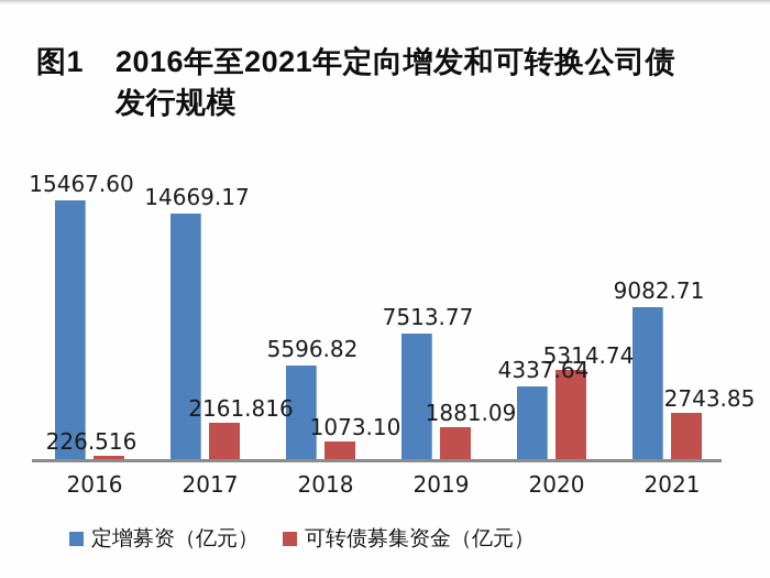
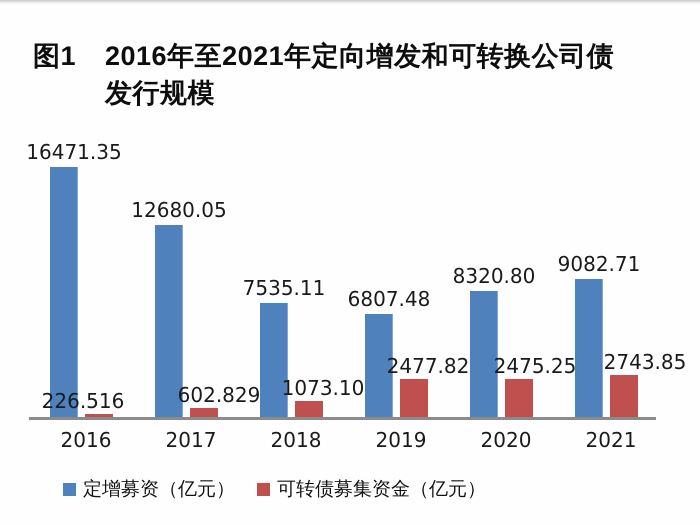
定增募资（亿元）/2016: 15467.60 -> 16471.35
定增募资（亿元）/2017: 14669.17 -> 12680.05
可转债募集资金（亿元）/2017: 2161.816 -> 602.829
定增募资（亿元）/2018: 5596.82 -> 7535.11
定增募资（亿元）/2019: 7513.77 -> 6807.48
可转债募集资金（亿元）/2019: 1881.09 -> 2477.82
定增募资（亿元）/2020: 4337.64 -> 8320.80
可转债募集资金（亿元）/2020: 5314.74 -> 2475.25
